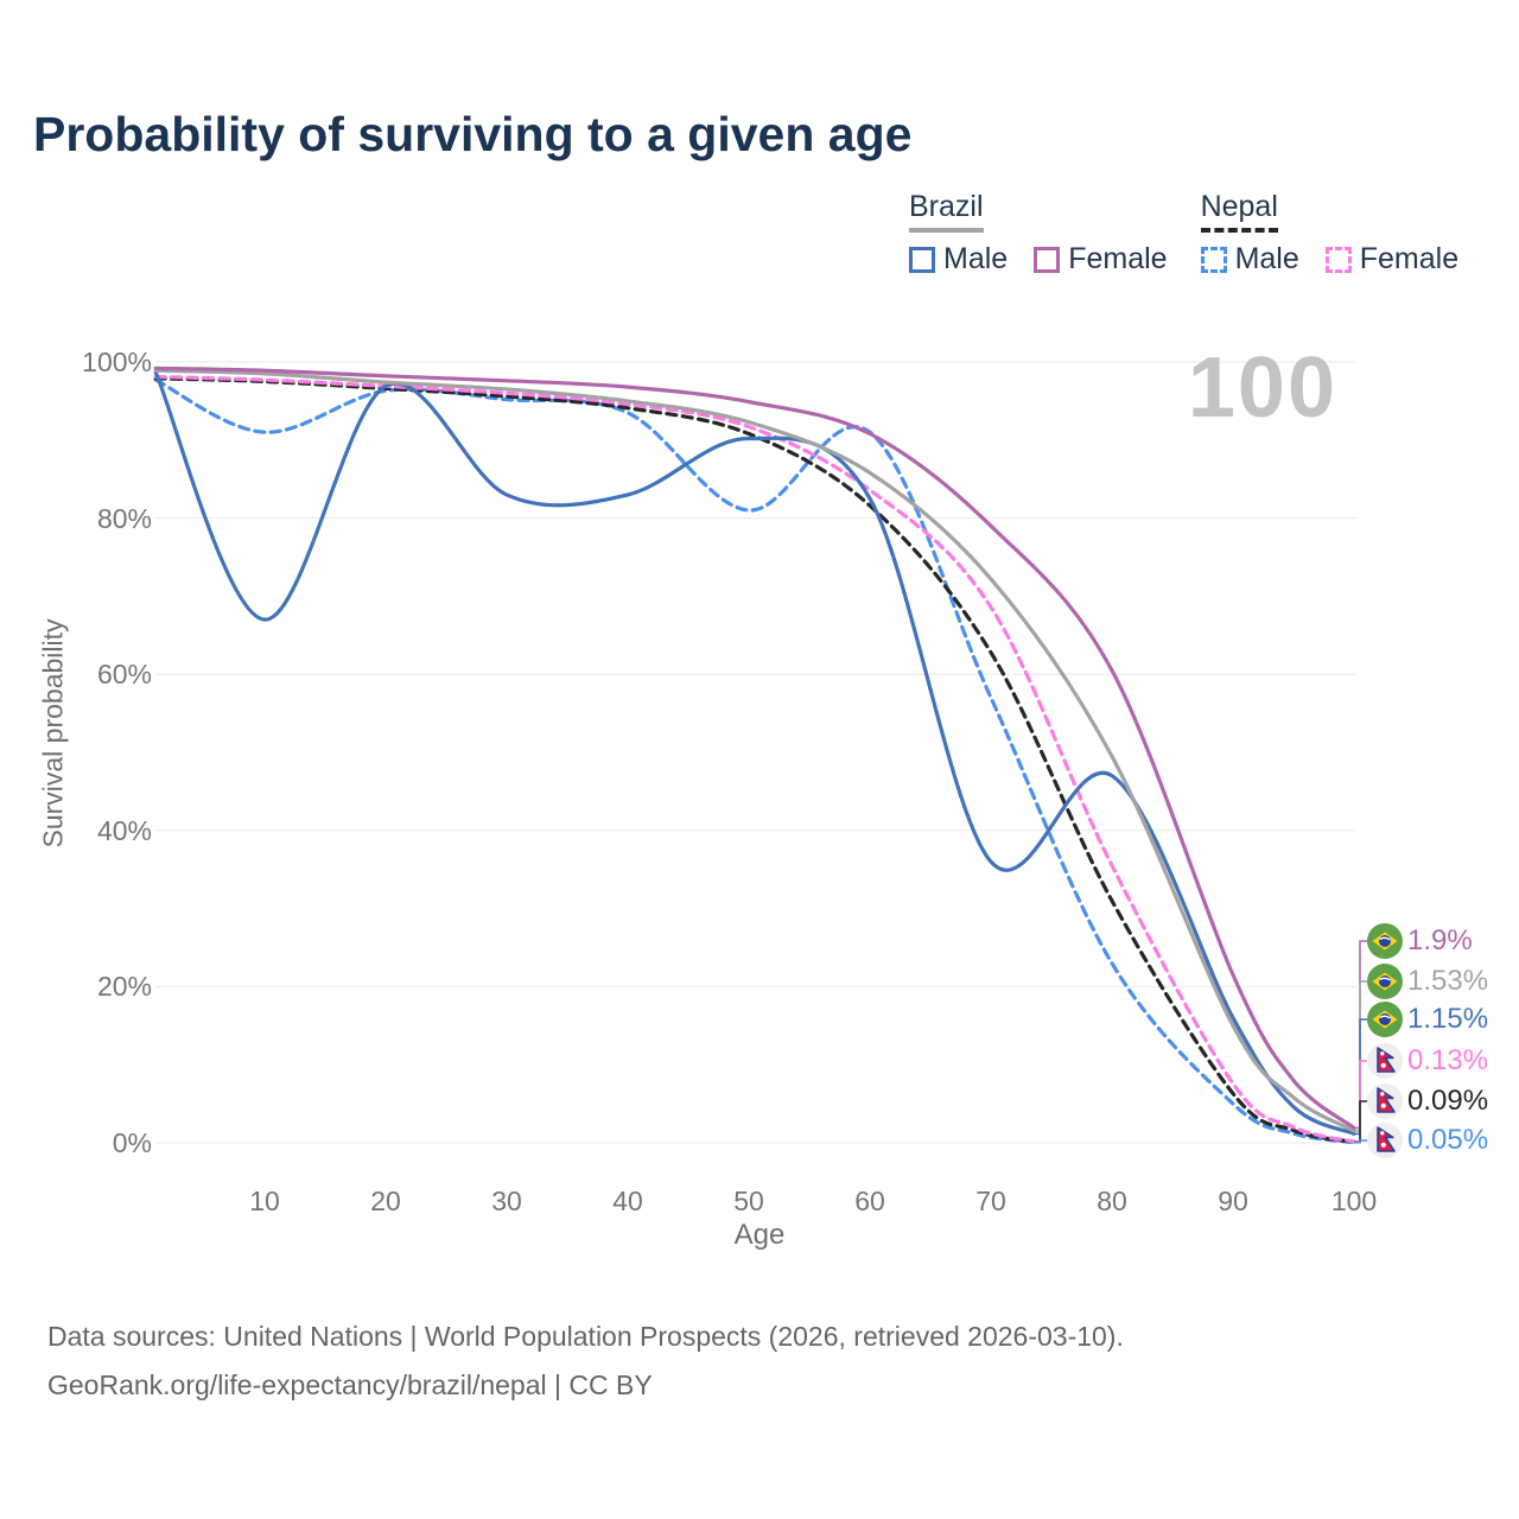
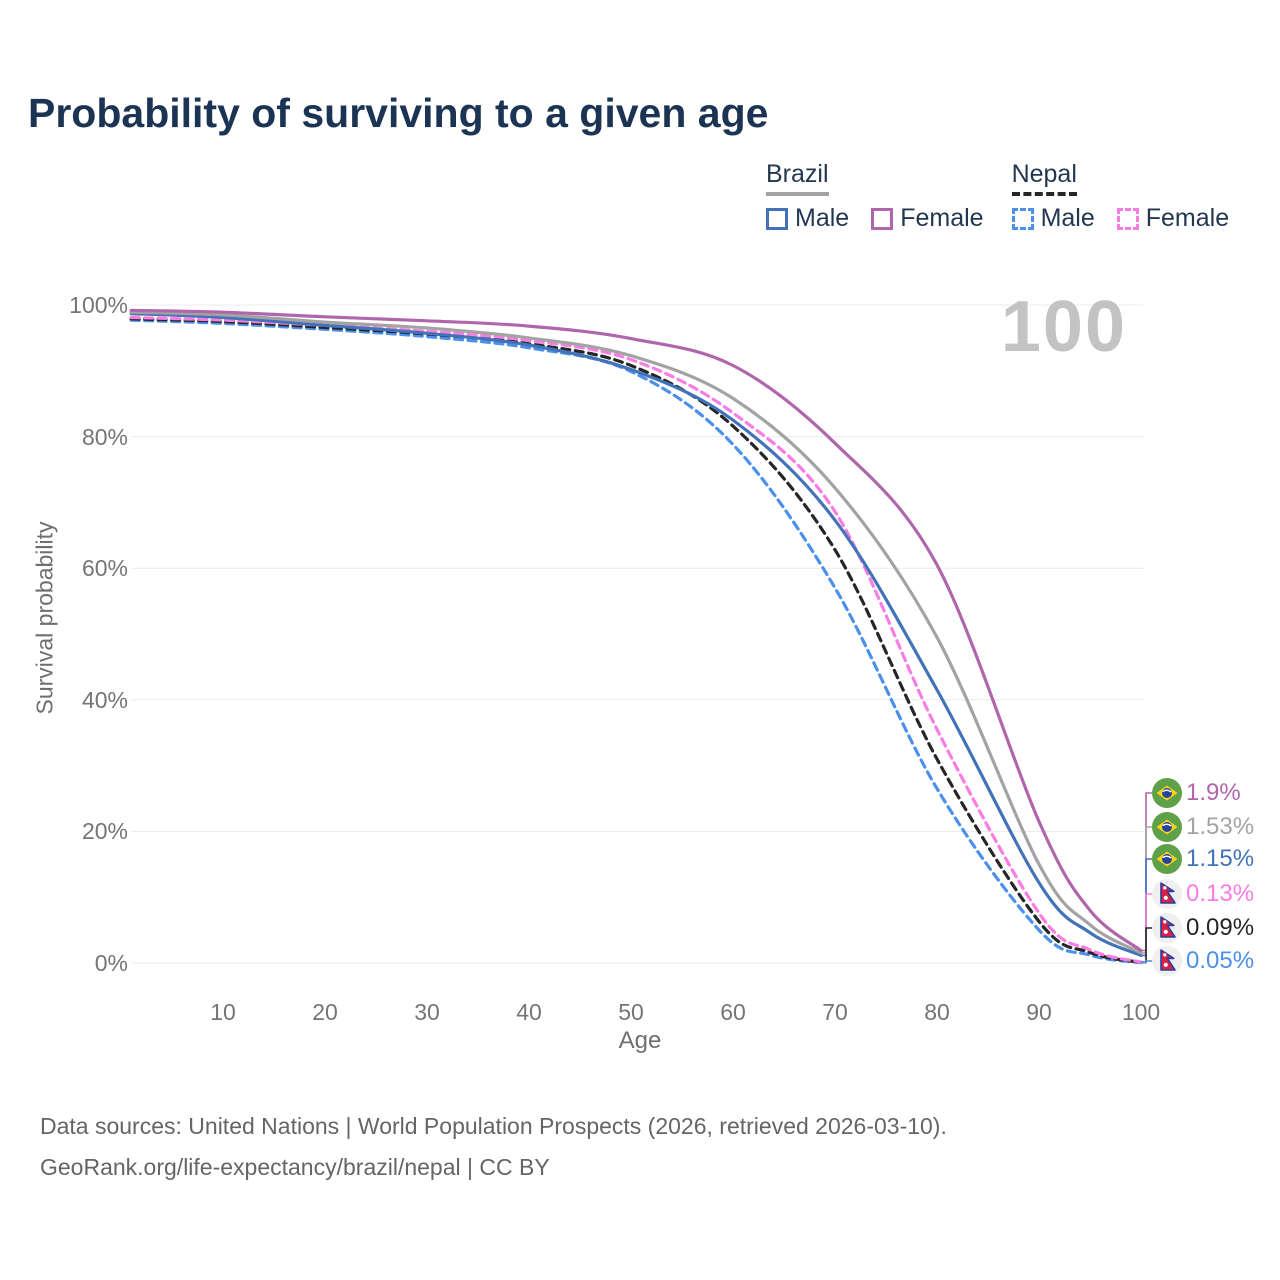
Brazil Male/10: 67% -> 98%
Nepal Male/10: 91% -> 97%
Brazil Male/30: 83% -> 96%
Brazil Male/40: 83% -> 94%
Nepal Male/50: 81% -> 90%
Nepal Male/60: 91% -> 79%
Brazil Male/70: 36% -> 67%
Brazil Male/80: 47% -> 42%
Nepal Male/80: 23% -> 26%
Brazil Male/90: 16% -> 12%
